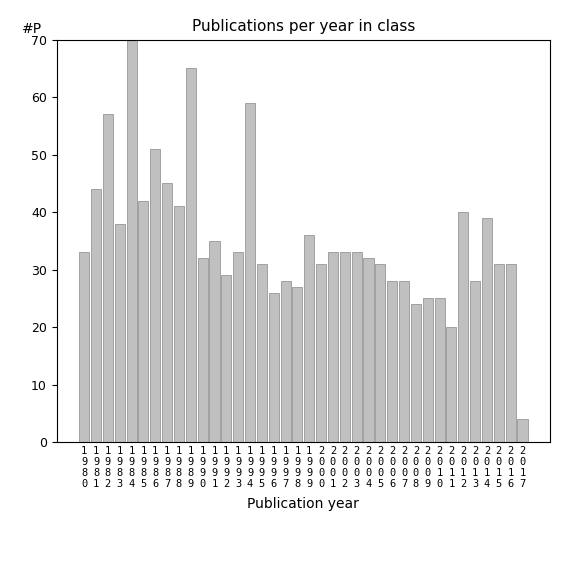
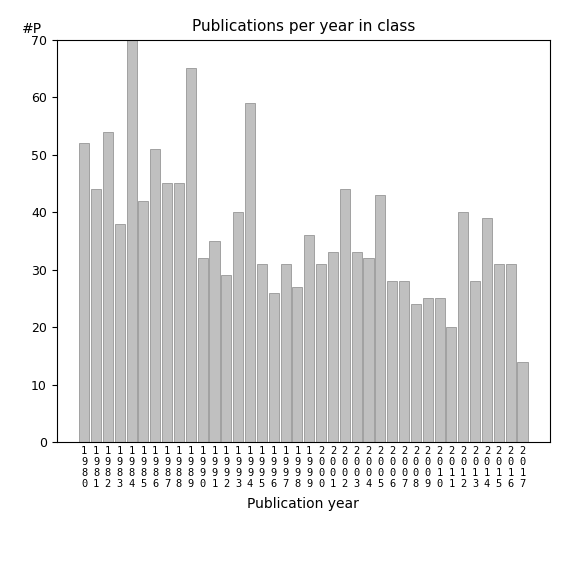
1 9 8 0: 33 -> 52
1 9 8 2: 57 -> 54
1 9 8 8: 41 -> 45
1 9 9 3: 33 -> 40
1 9 9 7: 28 -> 31
2 0 0 2: 33 -> 44
2 0 0 5: 31 -> 43
2 0 1 7: 4 -> 14
